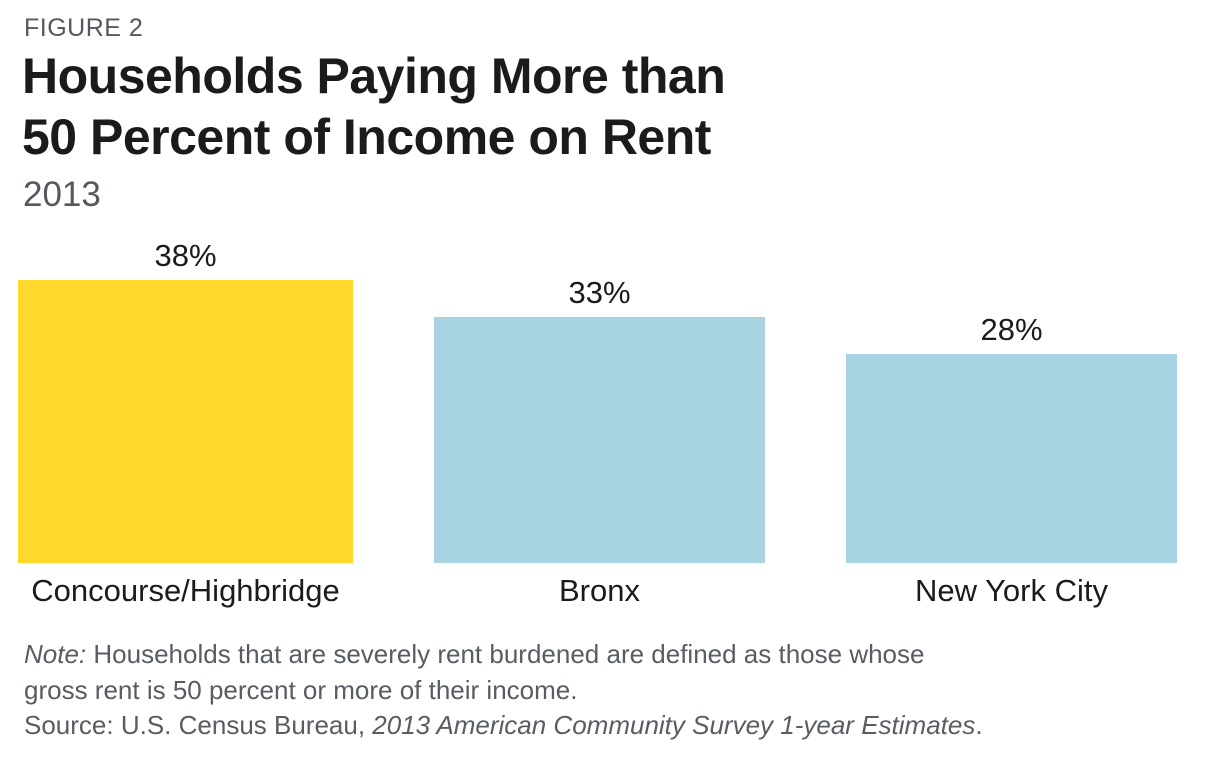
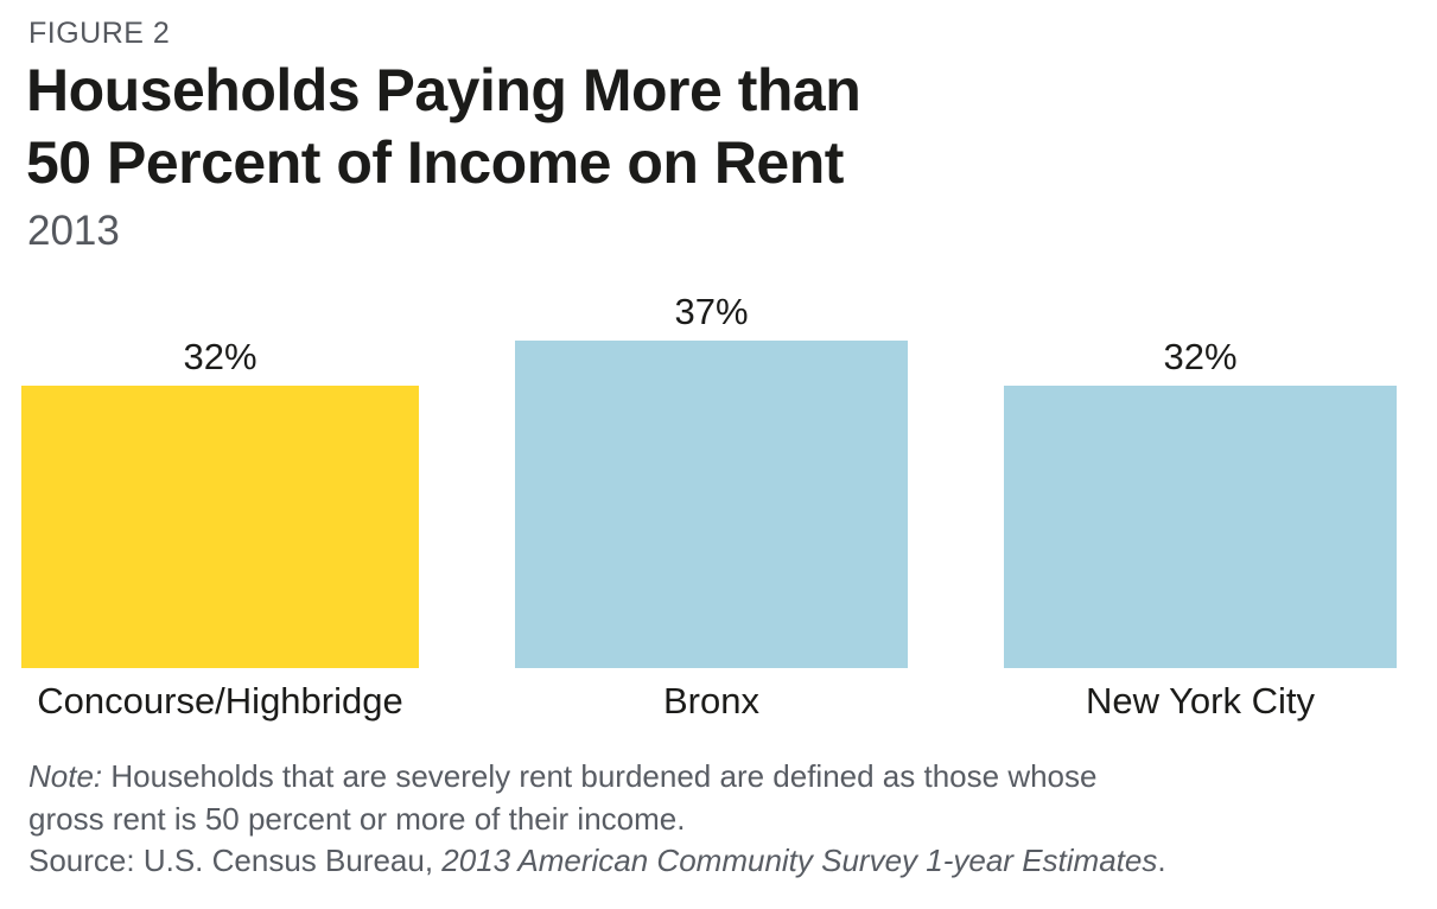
Concourse/Highbridge: 38% -> 32%
Bronx: 33% -> 37%
New York City: 28% -> 32%
